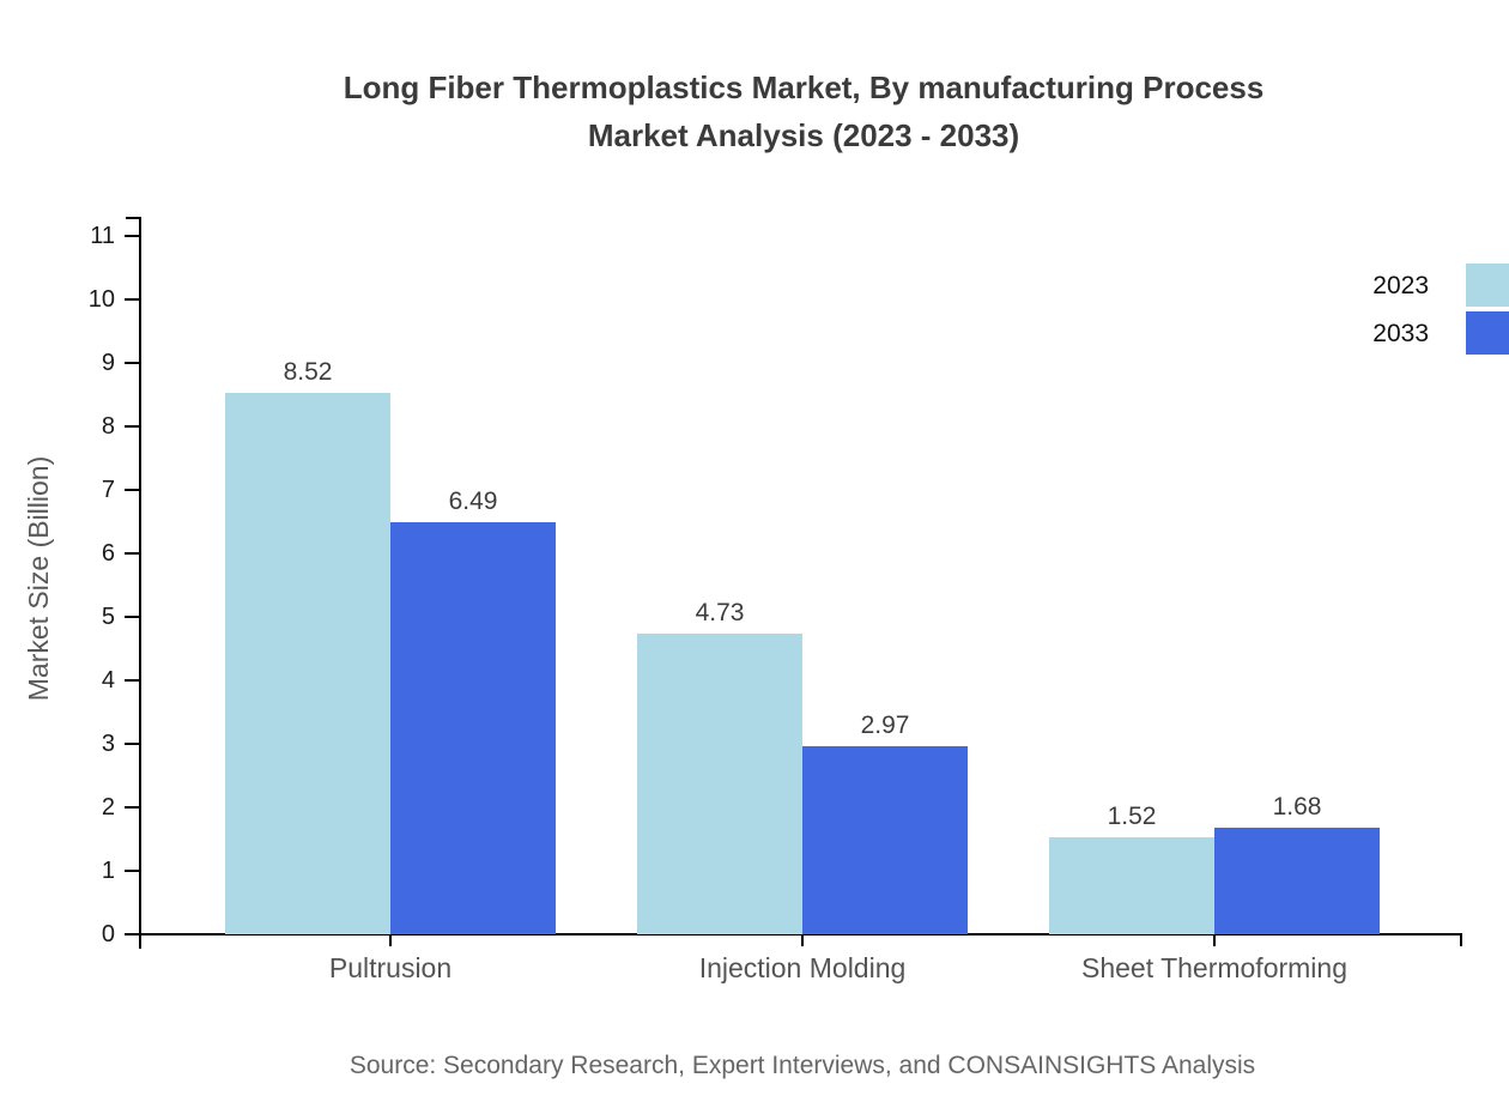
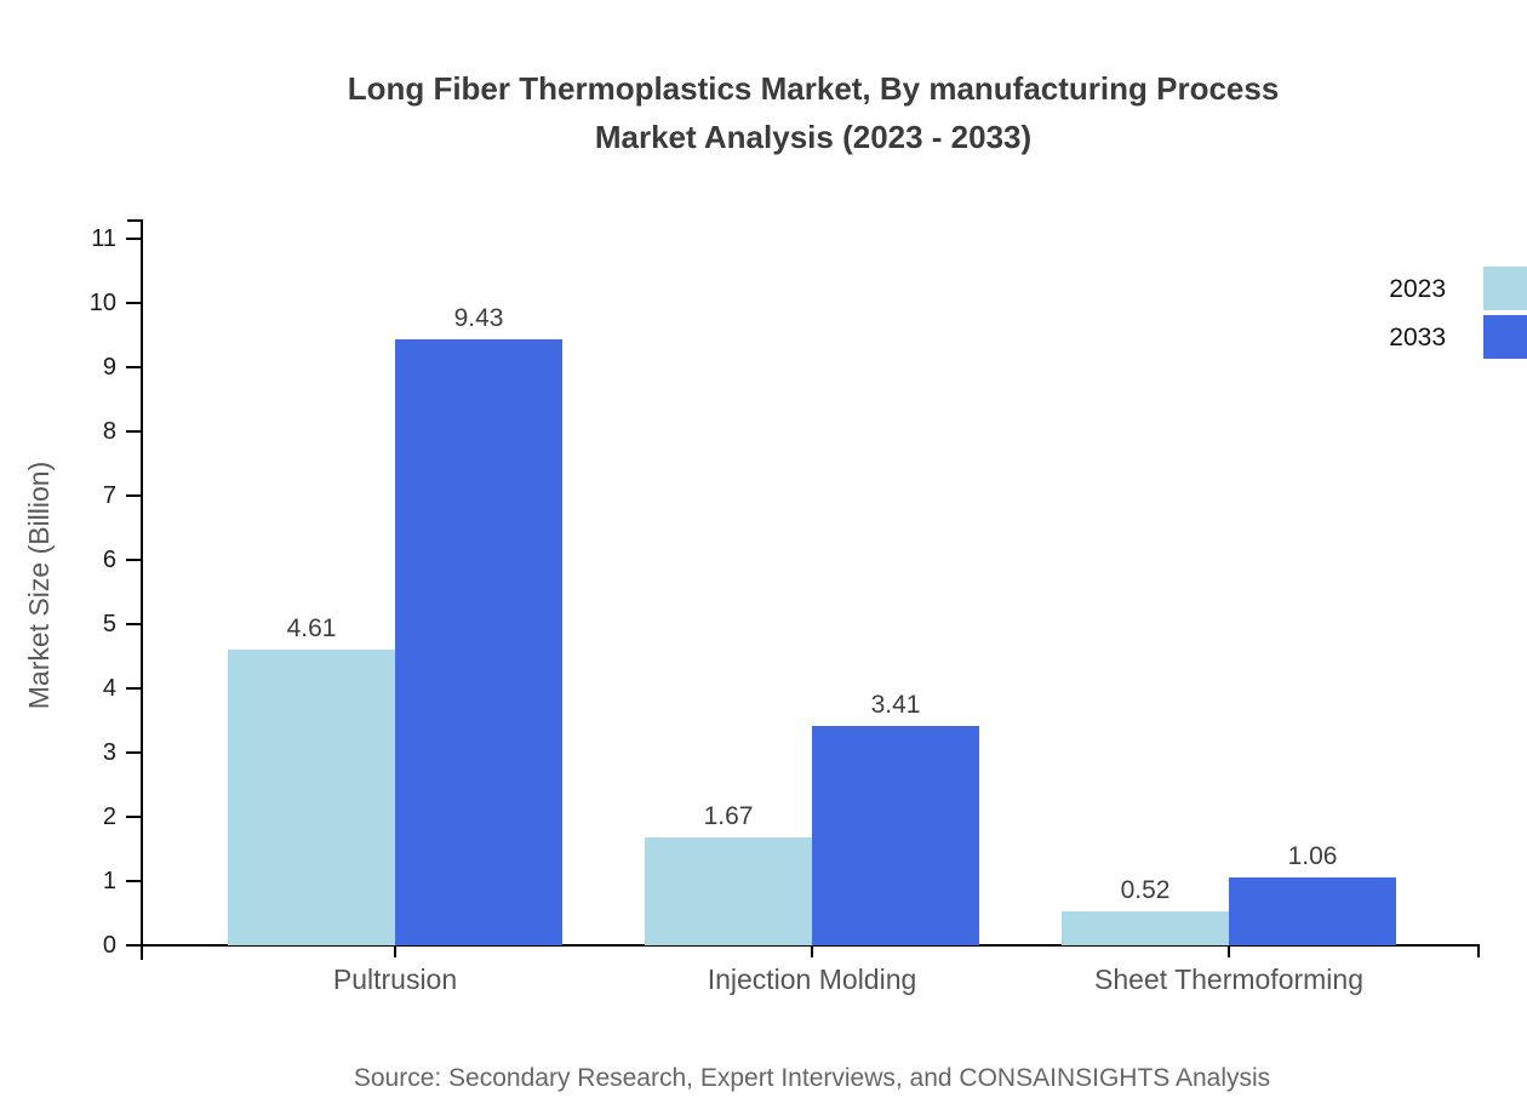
2023/Pultrusion: 8.52 -> 4.61
2033/Pultrusion: 6.49 -> 9.43
2023/Injection Molding: 4.73 -> 1.67
2033/Injection Molding: 2.97 -> 3.41
2023/Sheet Thermoforming: 1.52 -> 0.52
2033/Sheet Thermoforming: 1.68 -> 1.06
